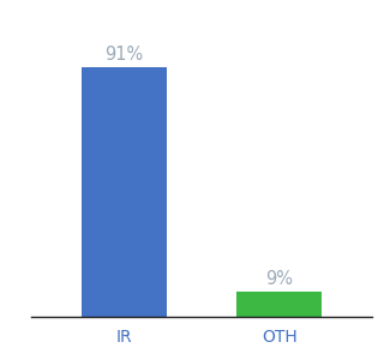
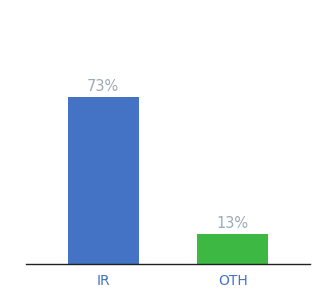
IR: 91% -> 73%
OTH: 9% -> 13%
